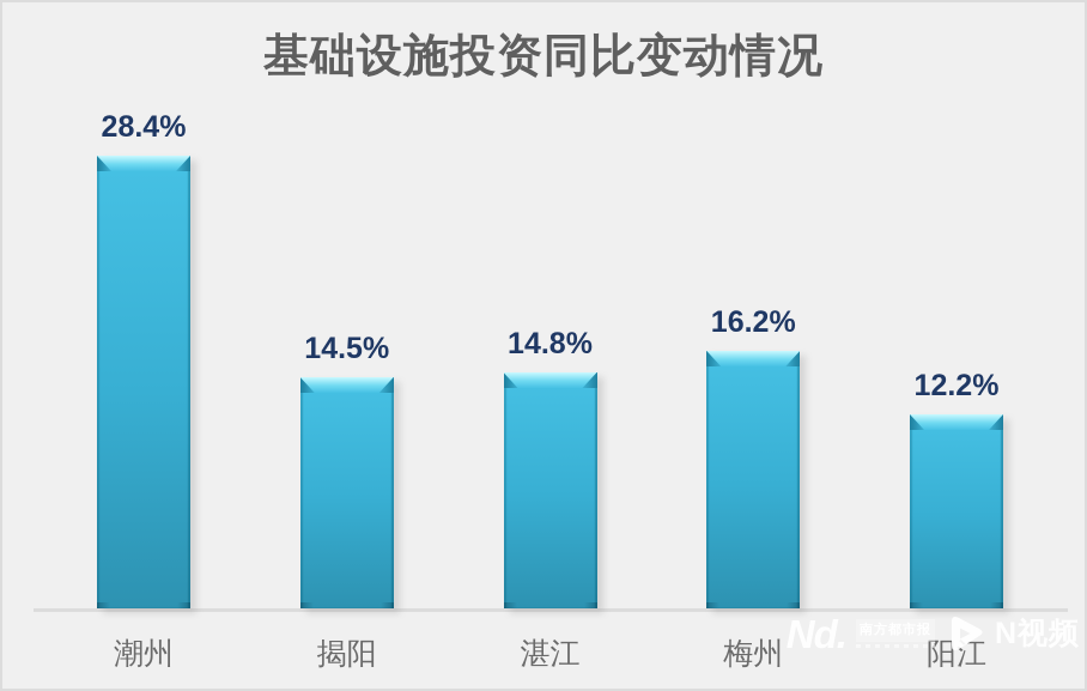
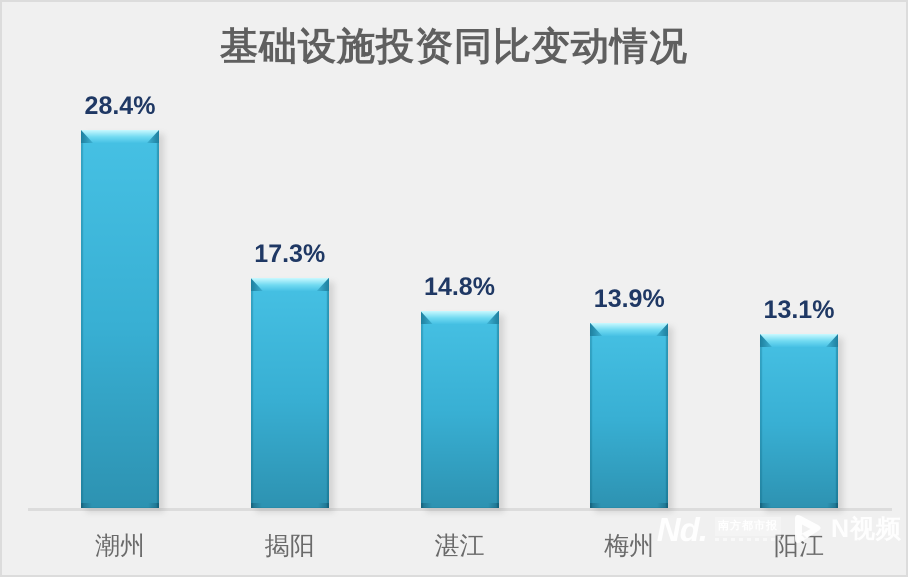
揭阳: 14.5% -> 17.3%
梅州: 16.2% -> 13.9%
阳江: 12.2% -> 13.1%
